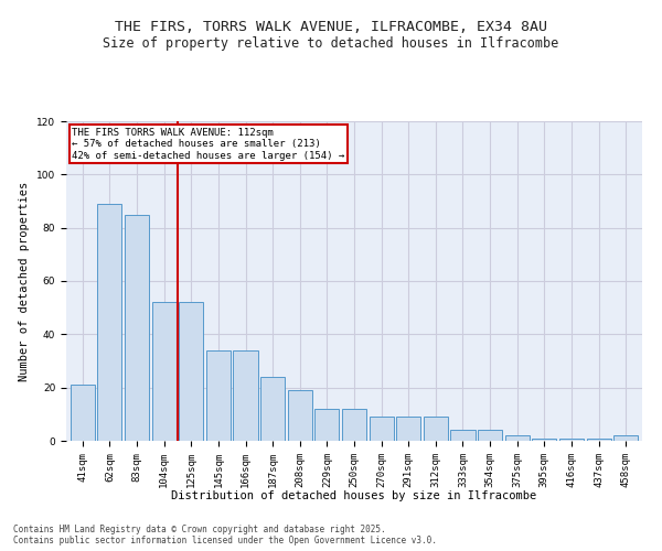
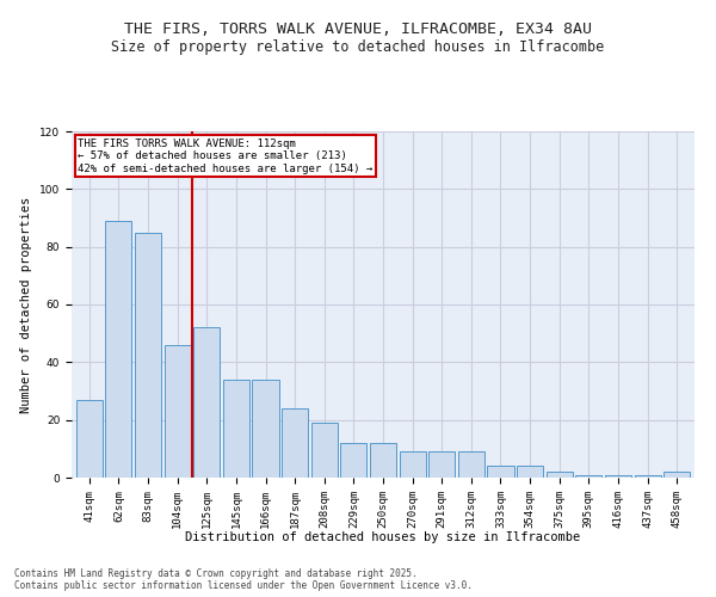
41sqm: 21 -> 27
104sqm: 52 -> 46
